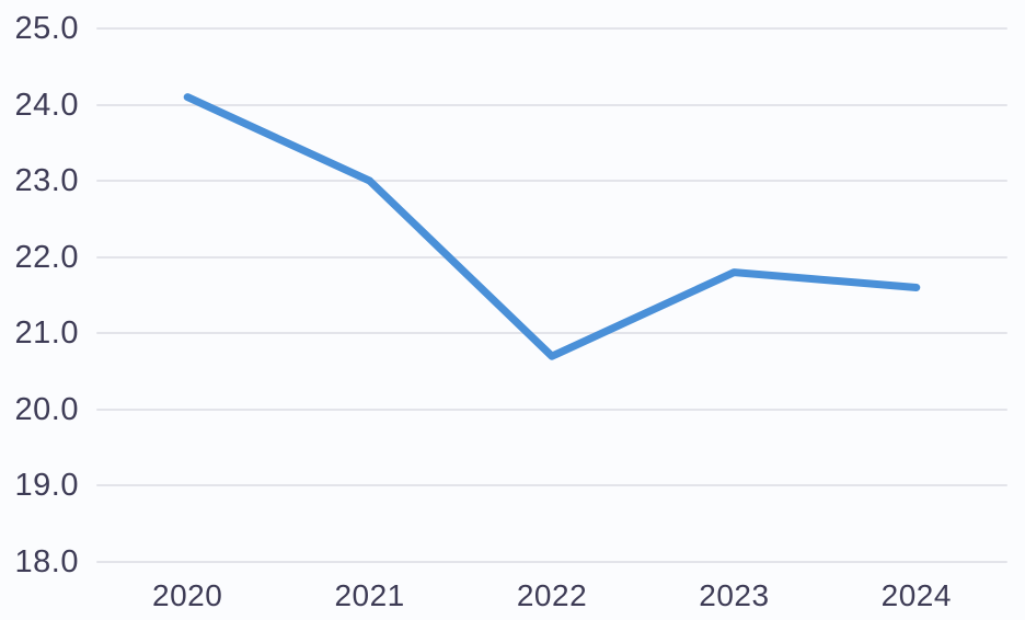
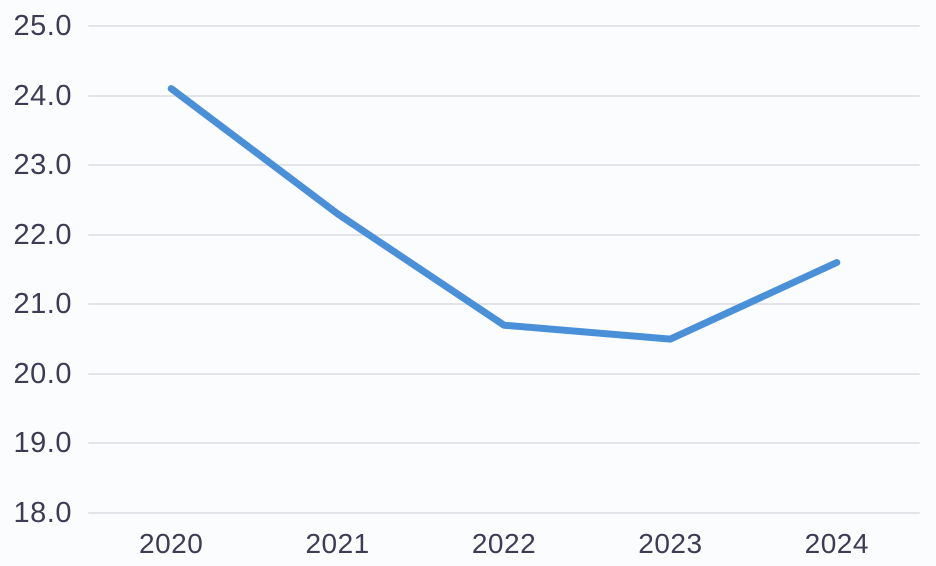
2021: 23.0 -> 22.3
2023: 21.8 -> 20.5
